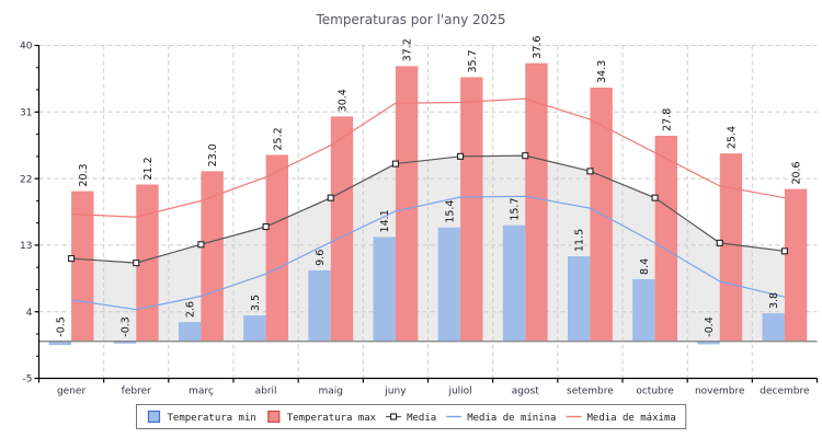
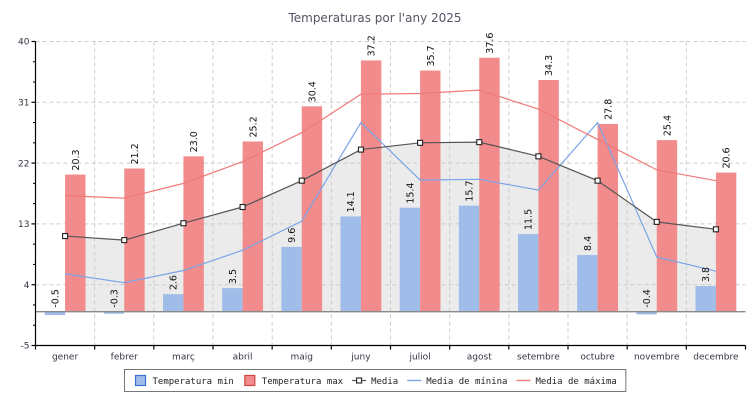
Media de mínina/juny: 18 -> 28
Media de mínina/octubre: 13 -> 28
